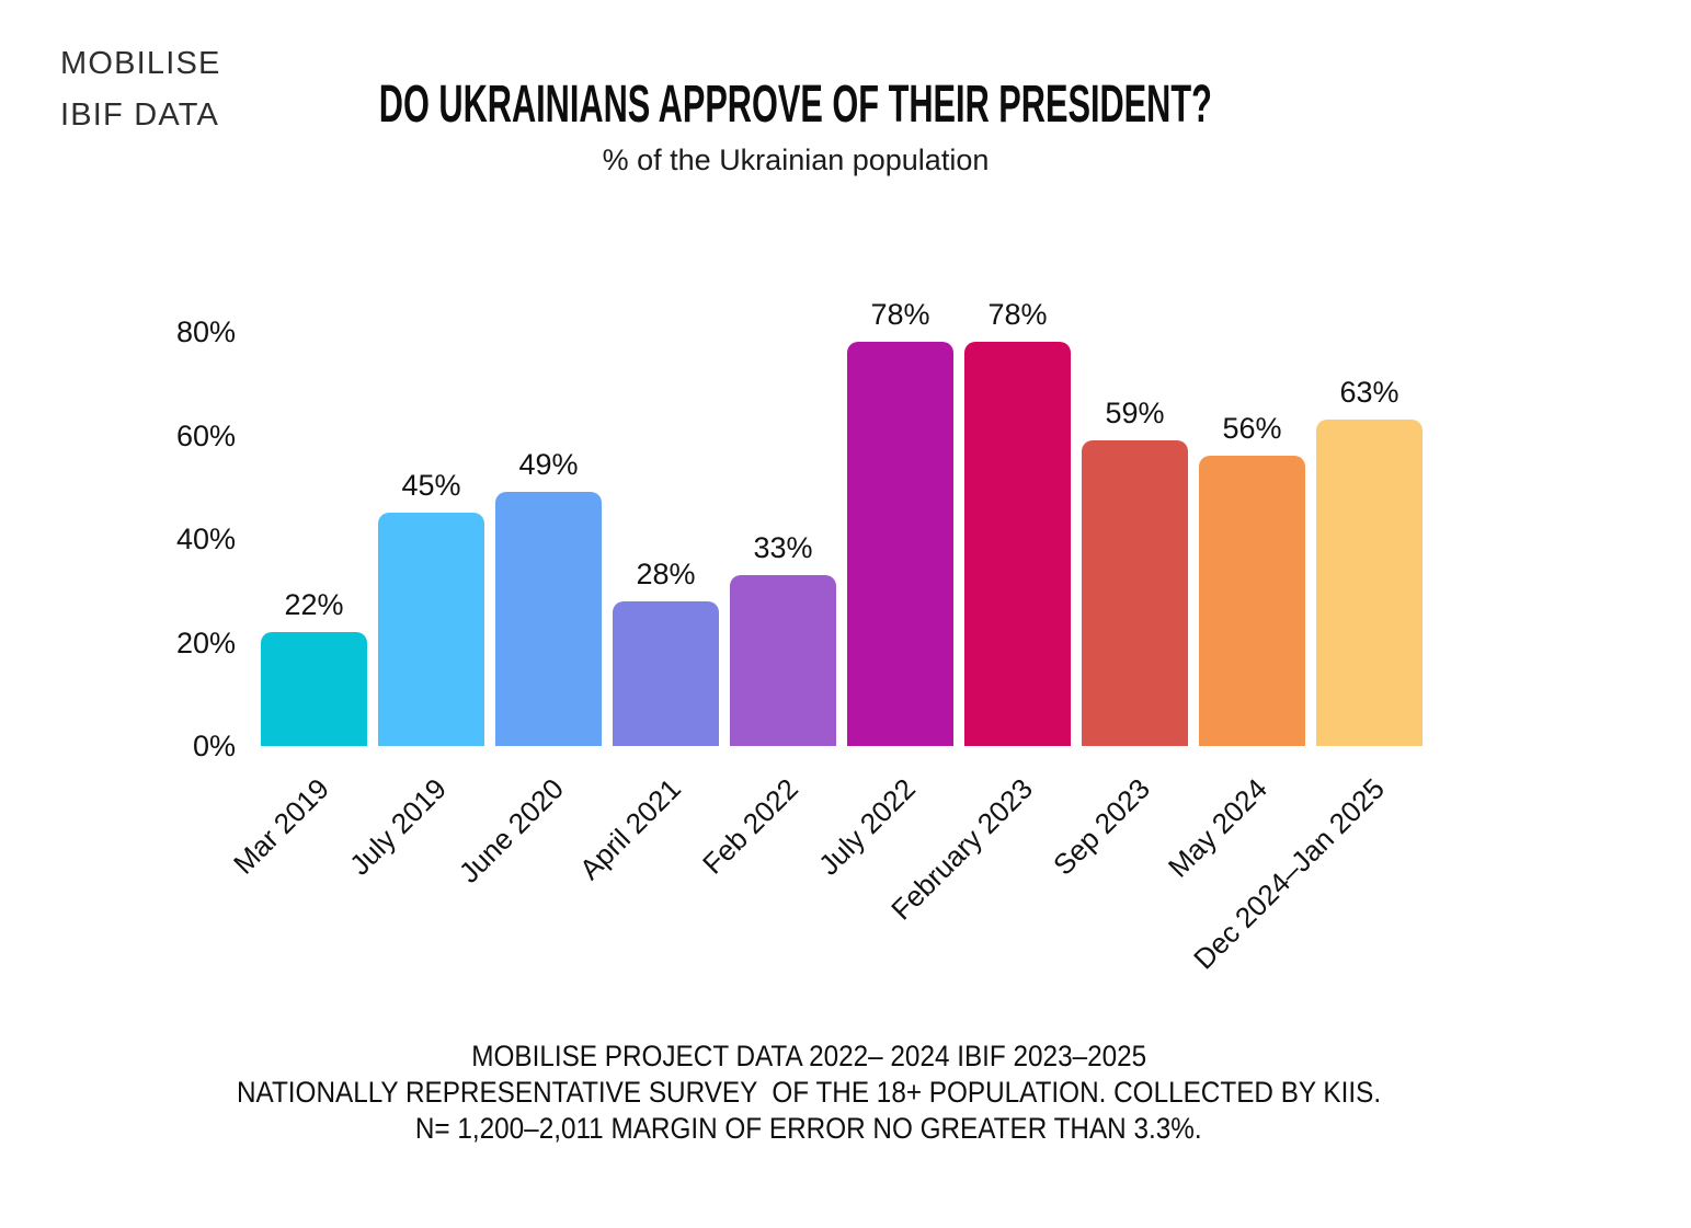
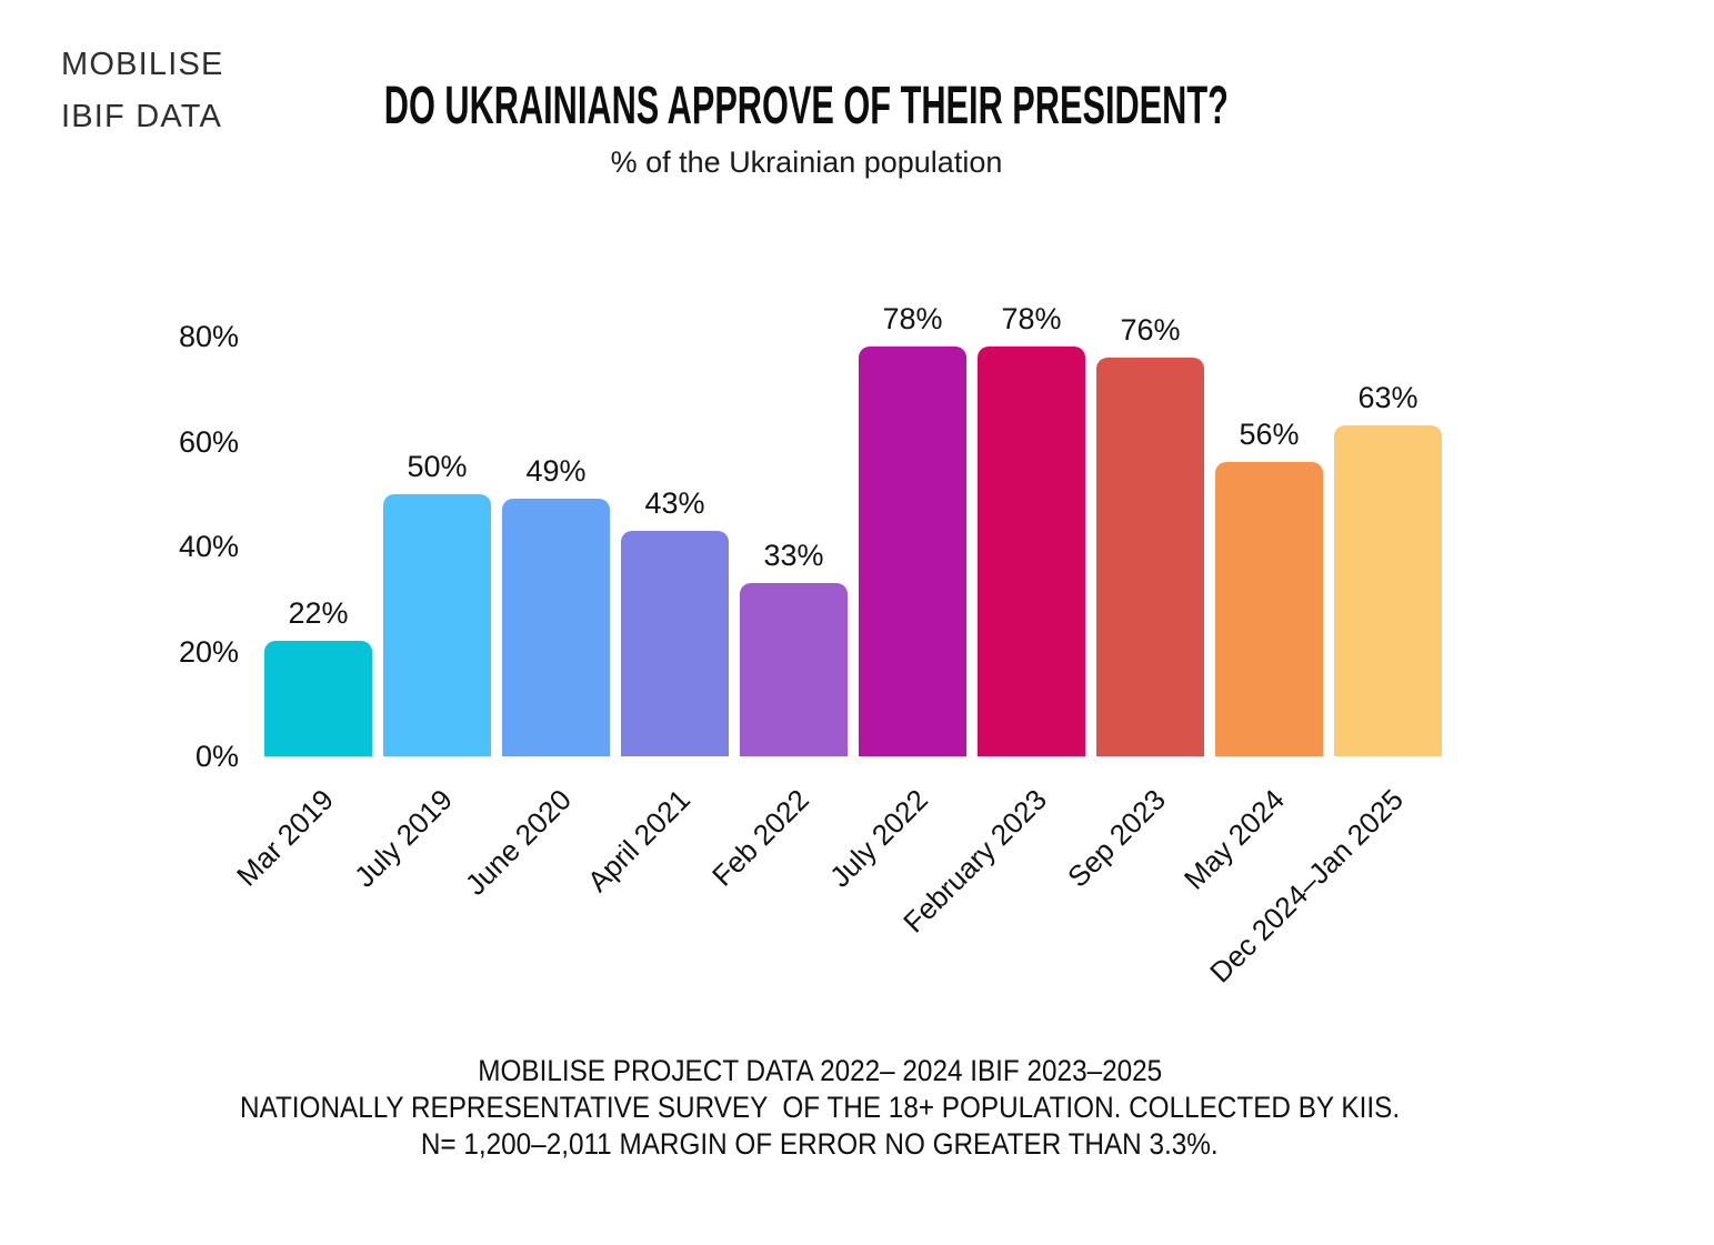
July 2019: 45% -> 50%
April 2021: 28% -> 43%
Sep 2023: 59% -> 76%
